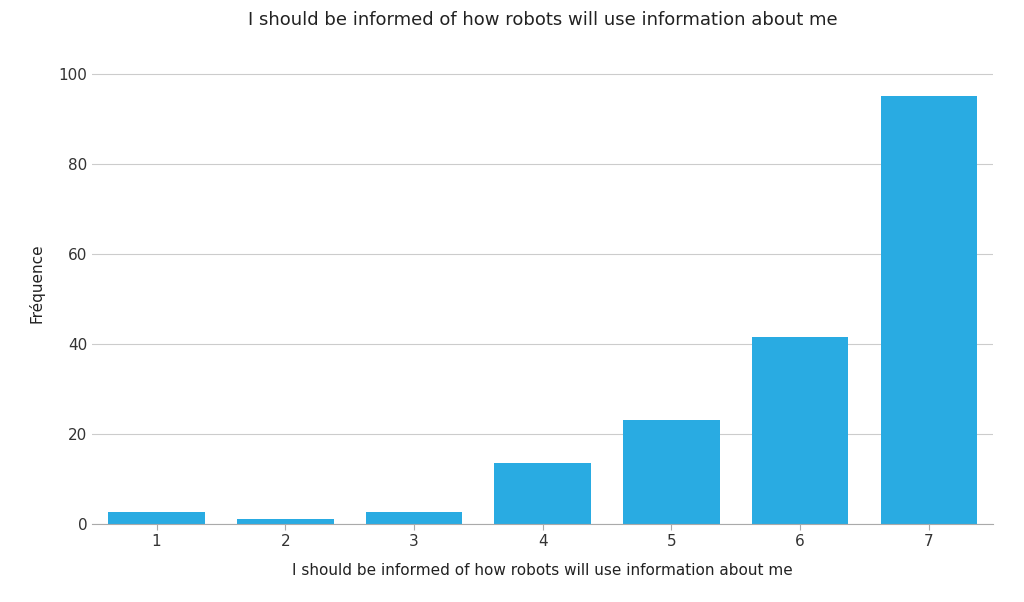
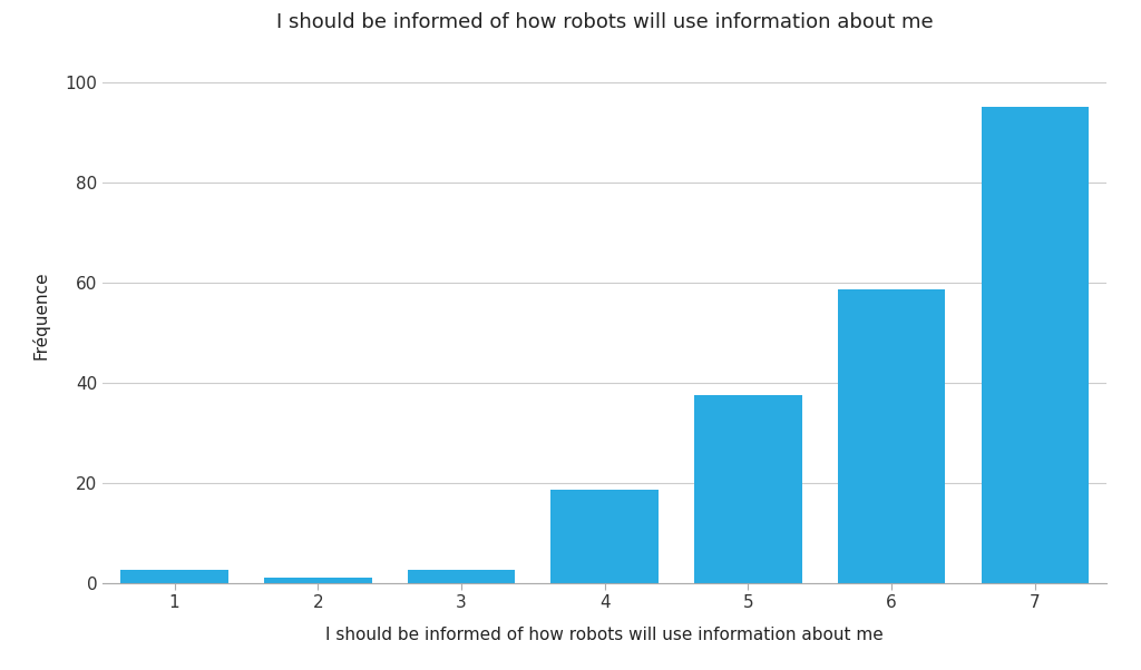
4: 13.5 -> 18.5
5: 23.0 -> 37.5
6: 41.5 -> 58.5
